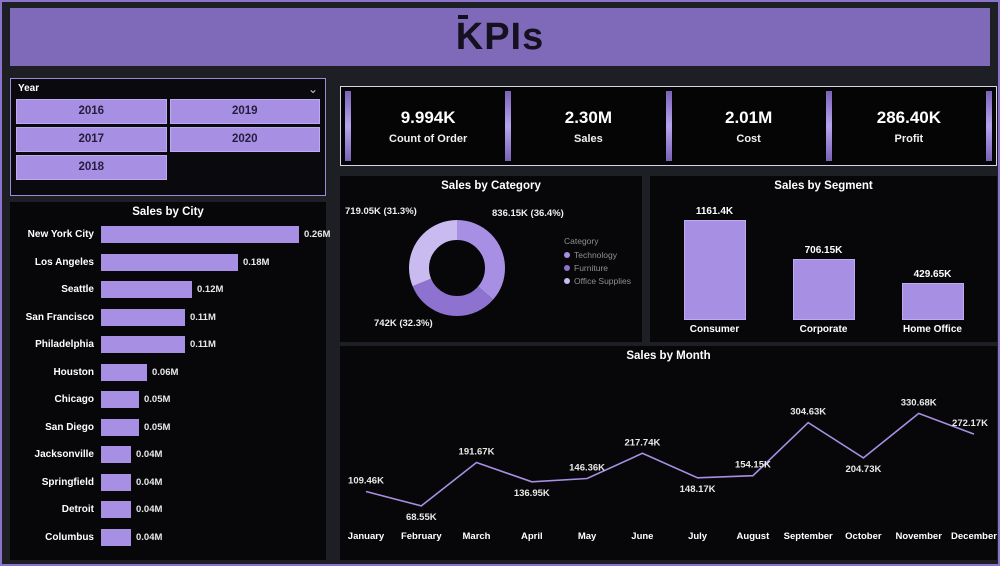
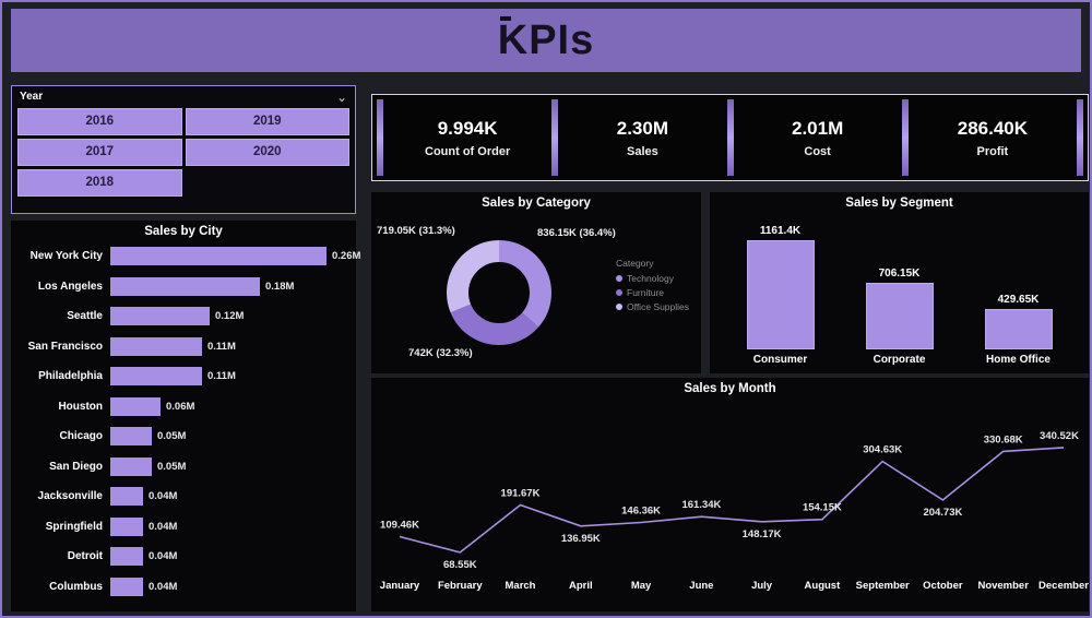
Sales by Month/June: 217.74K -> 161.34K
Sales by Month/December: 272.17K -> 340.52K
